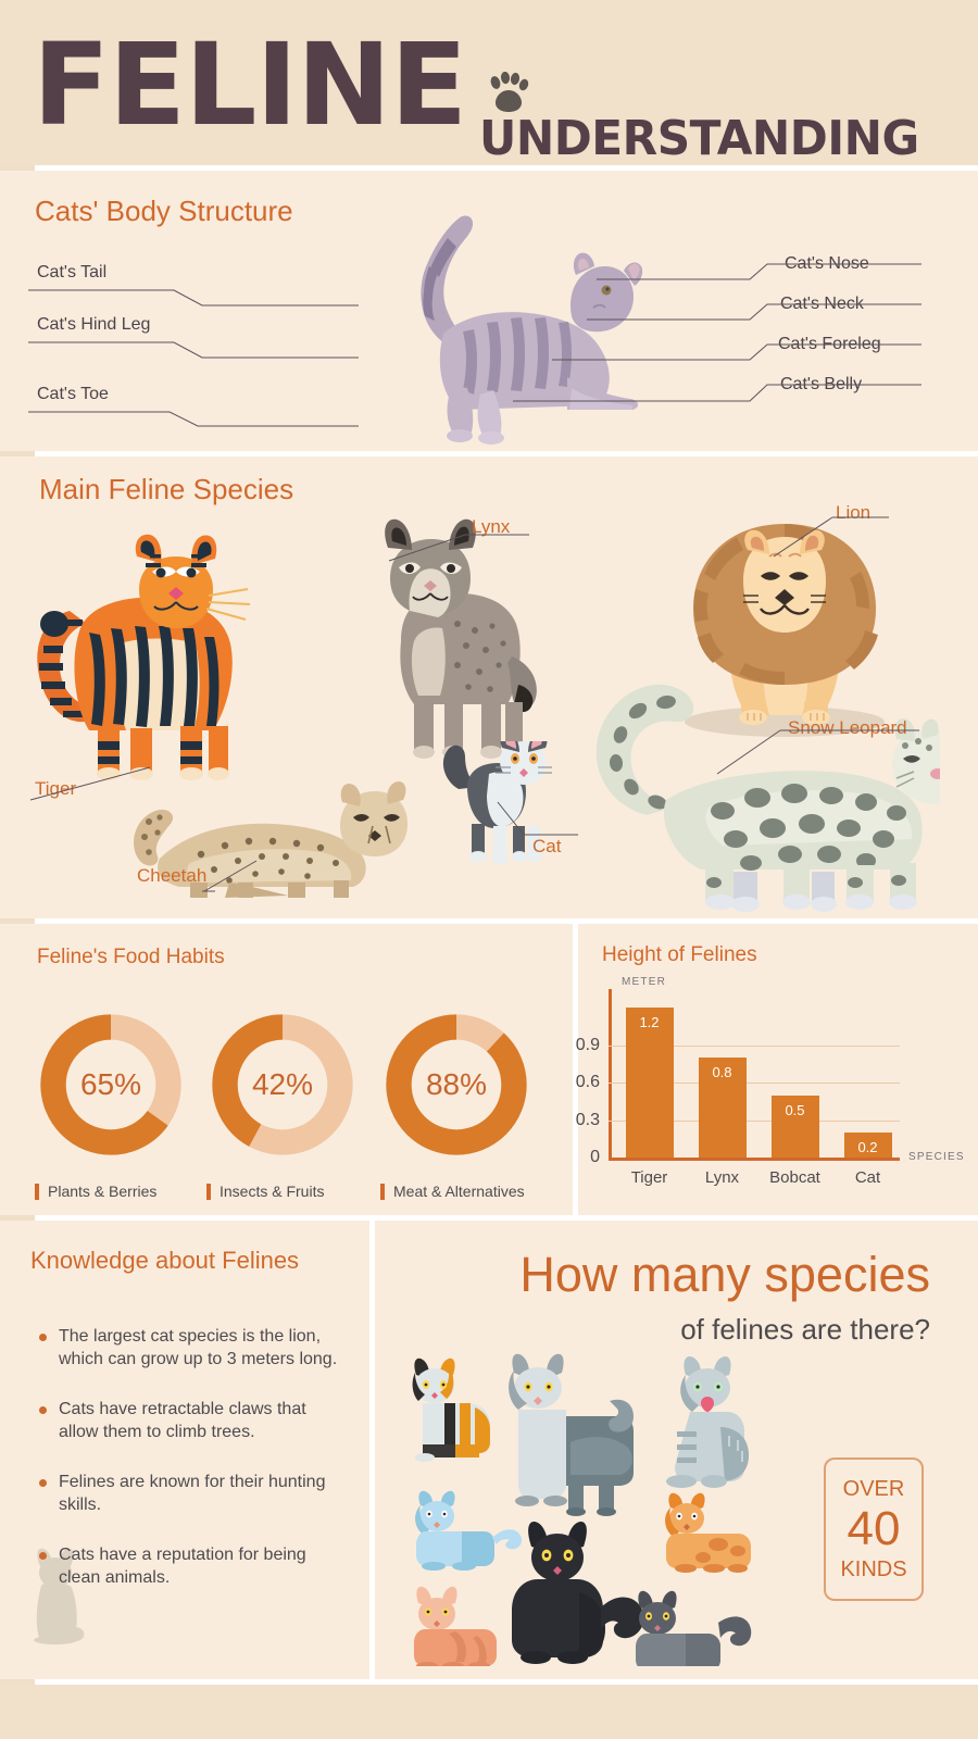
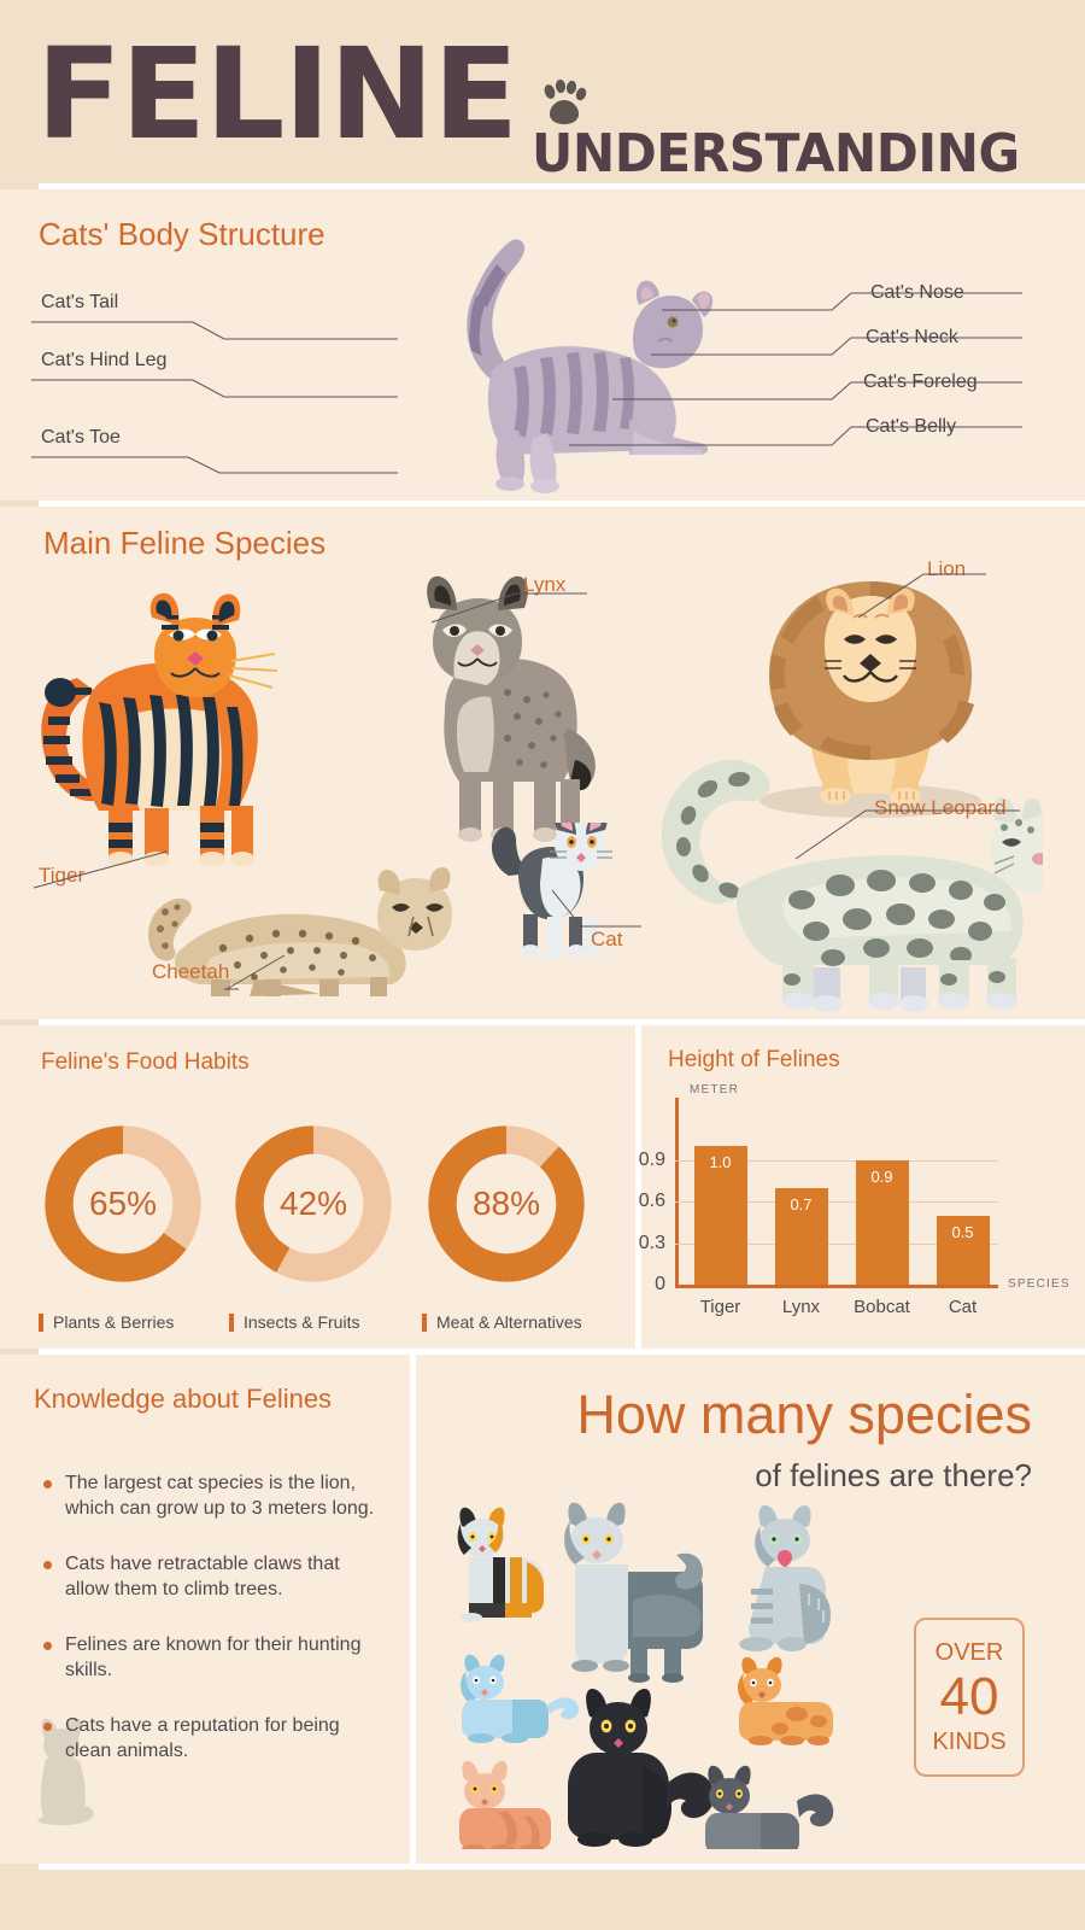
Height of Felines/Tiger: 1.2 -> 1.0
Height of Felines/Lynx: 0.8 -> 0.7
Height of Felines/Bobcat: 0.5 -> 0.9
Height of Felines/Cat: 0.2 -> 0.5
